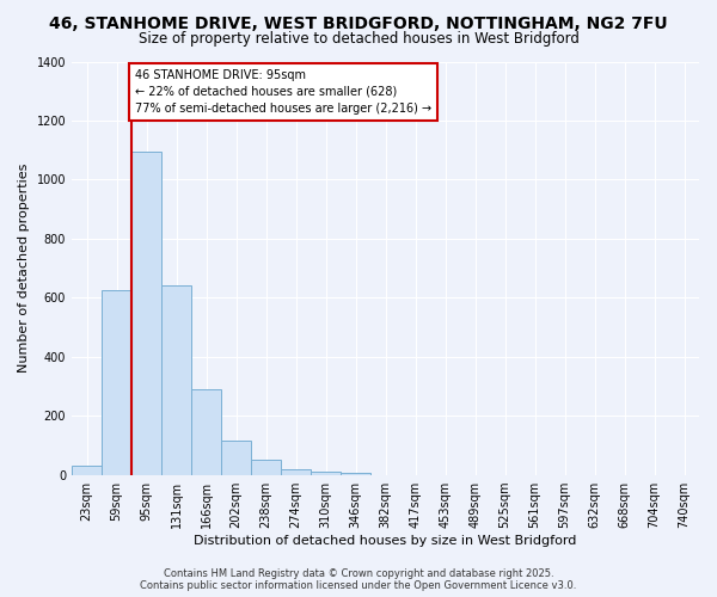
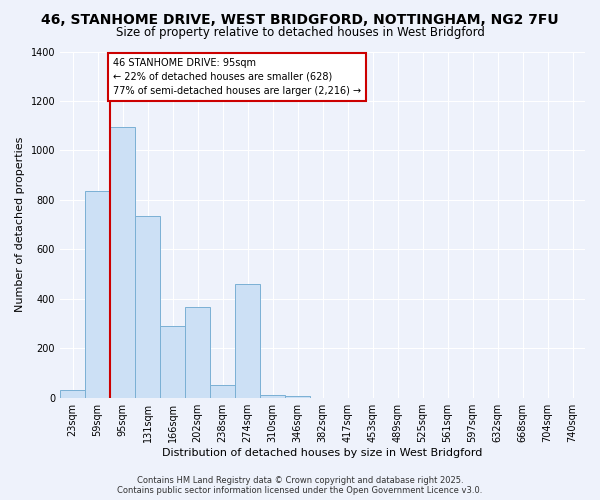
59sqm: 625 -> 835
131sqm: 640 -> 735
202sqm: 115 -> 365
274sqm: 20 -> 460
